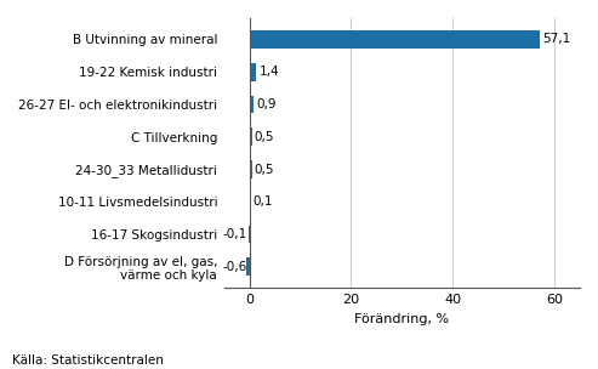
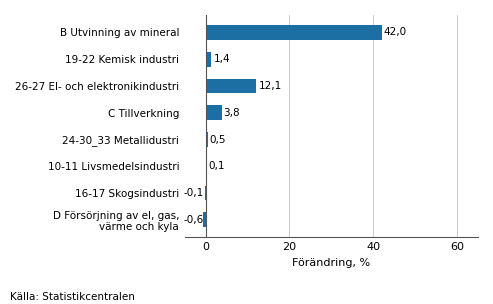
B Utvinning av mineral: 57,1 -> 42,0
26-27 El- och elektronikindustri: 0,9 -> 12,1
C Tillverkning: 0,5 -> 3,8
